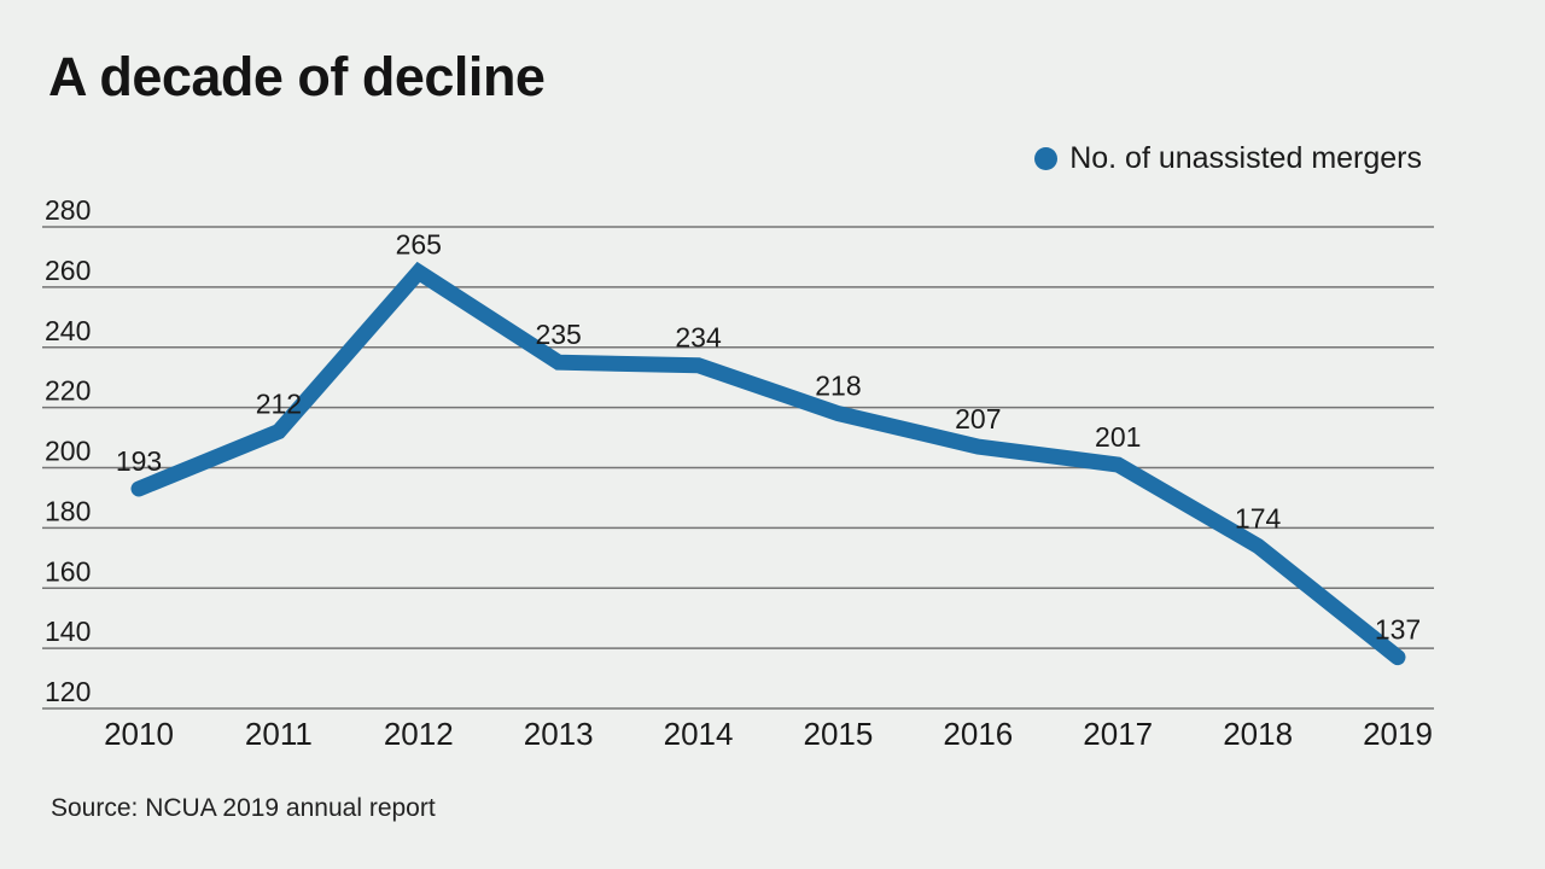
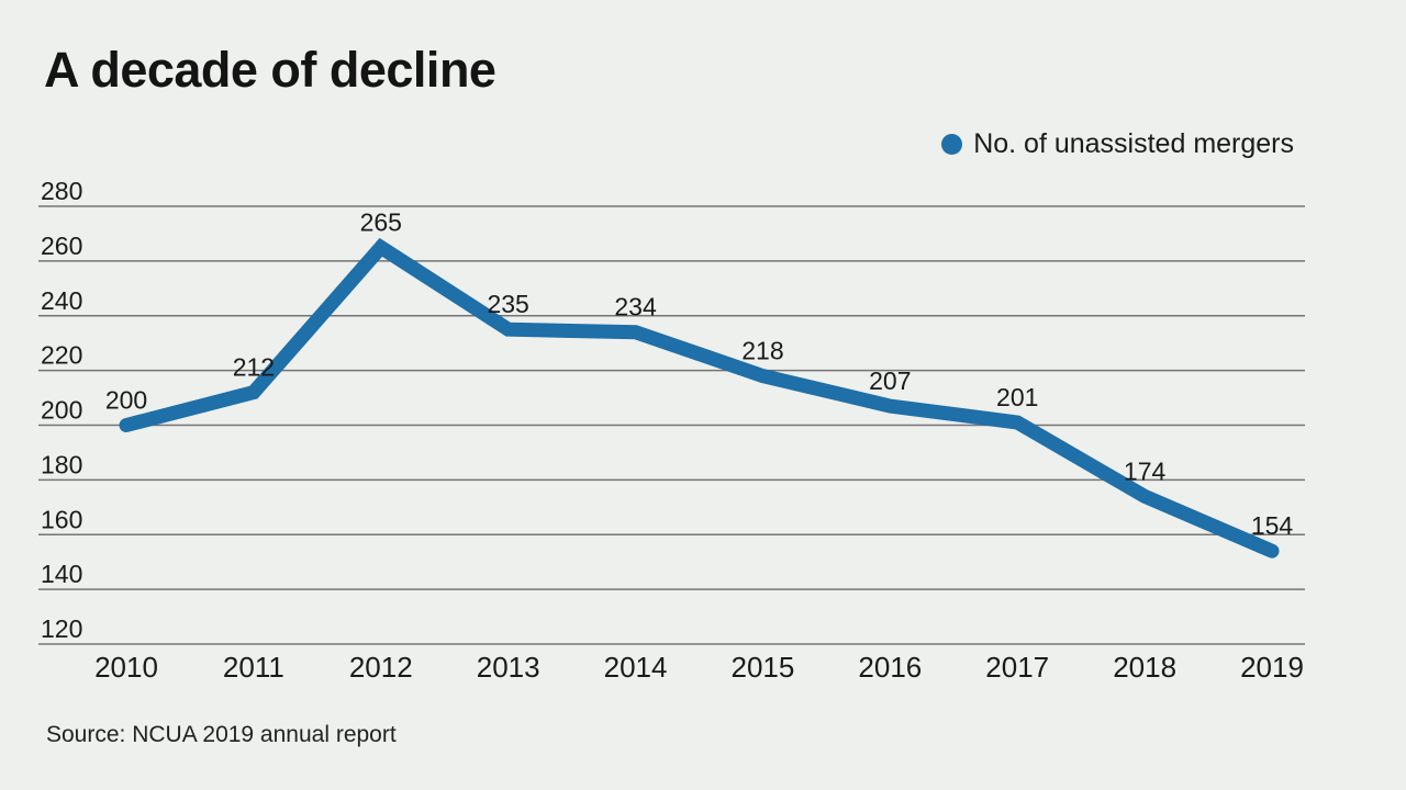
2010: 193 -> 200
2019: 137 -> 154
